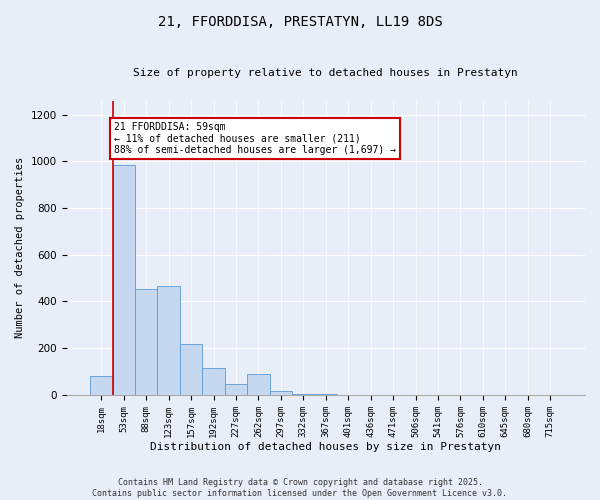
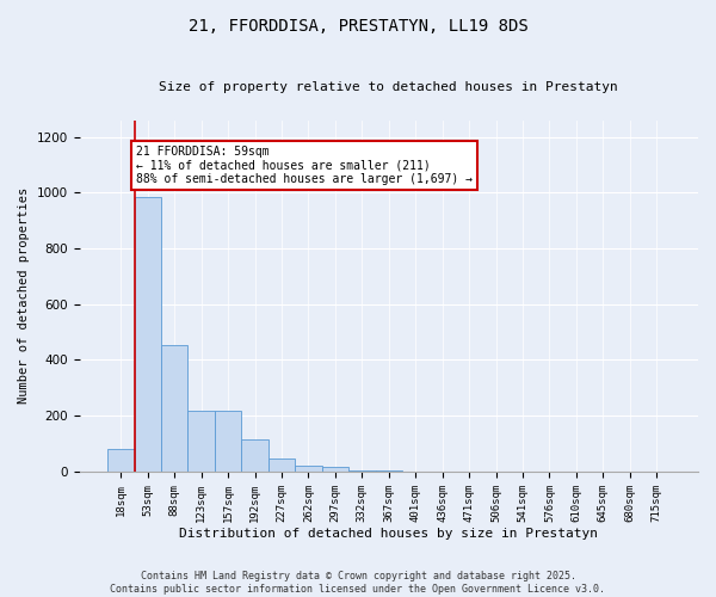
123sqm: 465 -> 220
262sqm: 90 -> 20
